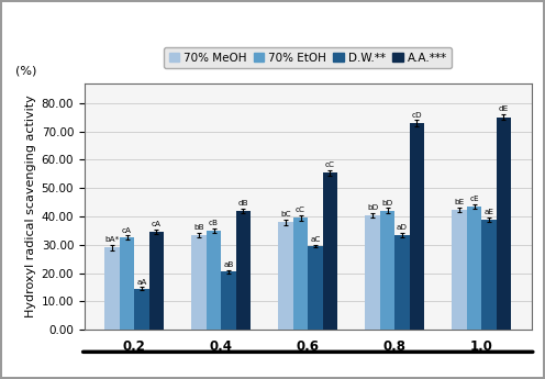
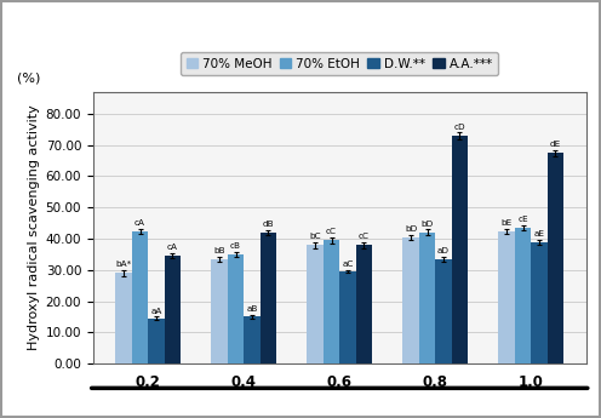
70% EtOH/0.2: 32.5 -> 42.5
D.W.**/0.4: 20.5 -> 15.0
A.A.***/0.6: 55.5 -> 38.0
A.A.***/1.0: 75.0 -> 67.5
